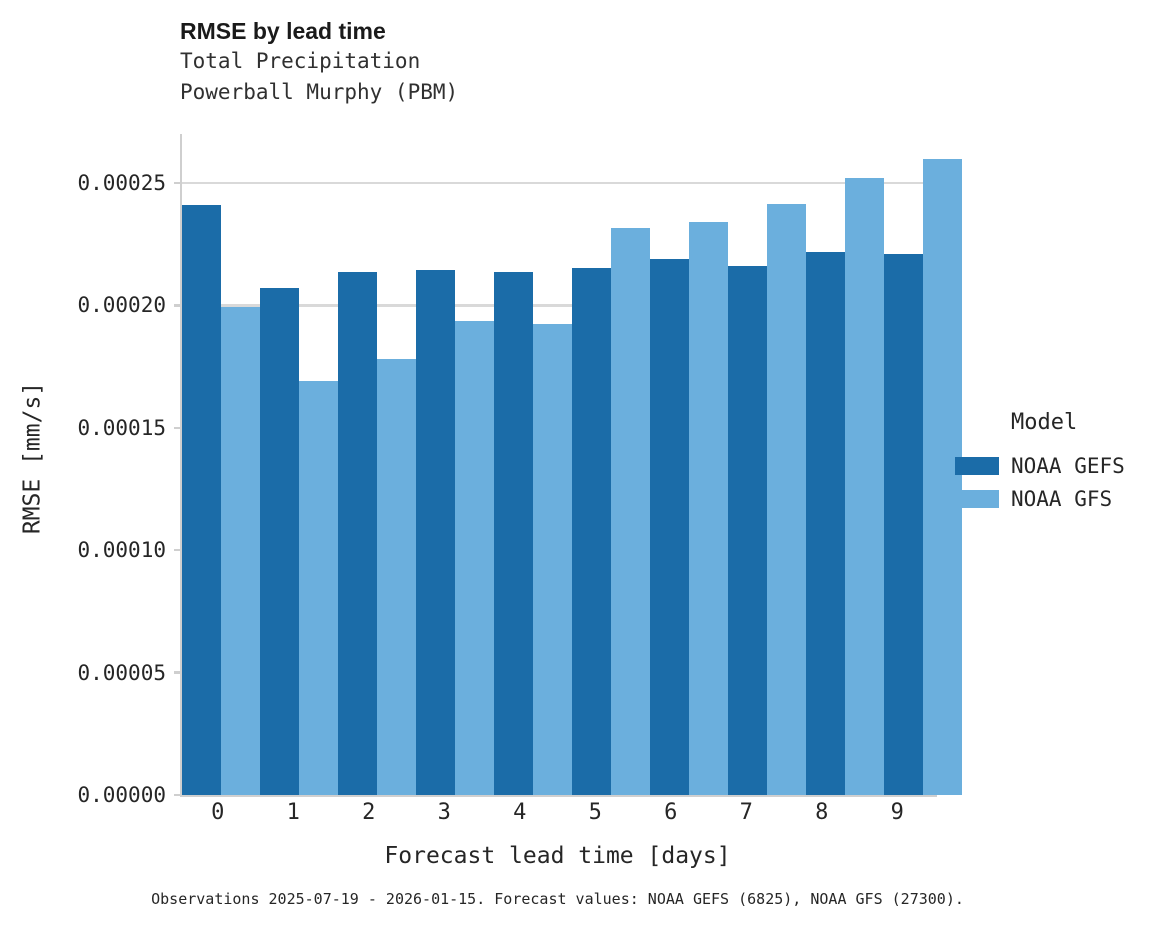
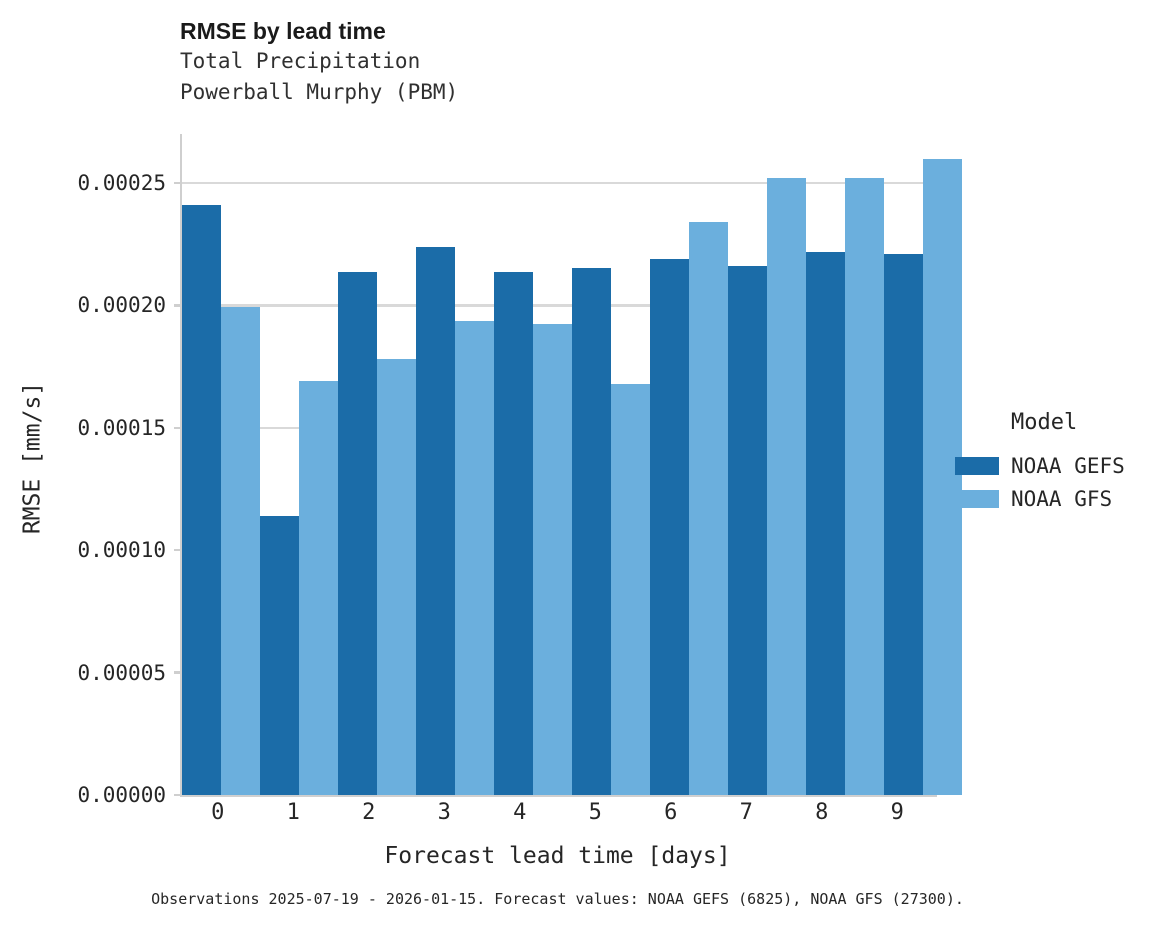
NOAA GEFS/1: 0.000207 -> 0.000114
NOAA GEFS/3: 0.000214 -> 0.000224
NOAA GFS/5: 0.000231 -> 0.000168
NOAA GFS/7: 0.000241 -> 0.000252
